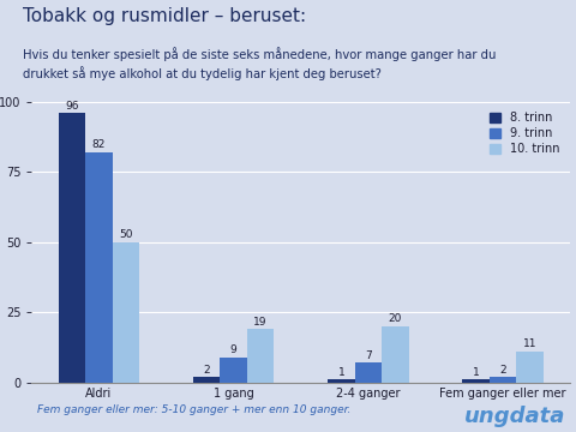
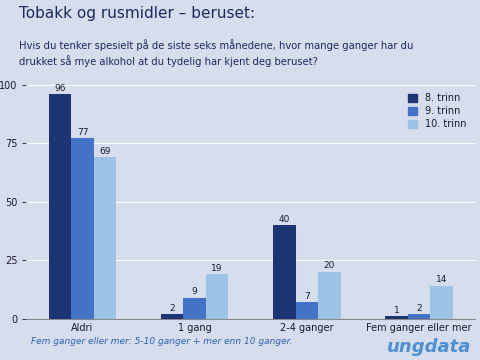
9. trinn/Aldri: 82 -> 77
10. trinn/Aldri: 50 -> 69
8. trinn/2-4 ganger: 1 -> 40
10. trinn/Fem ganger eller mer: 11 -> 14
